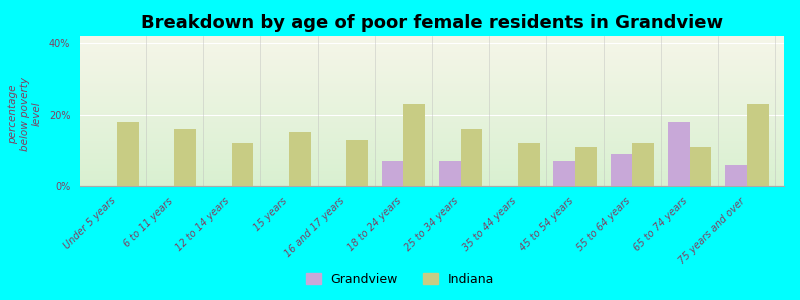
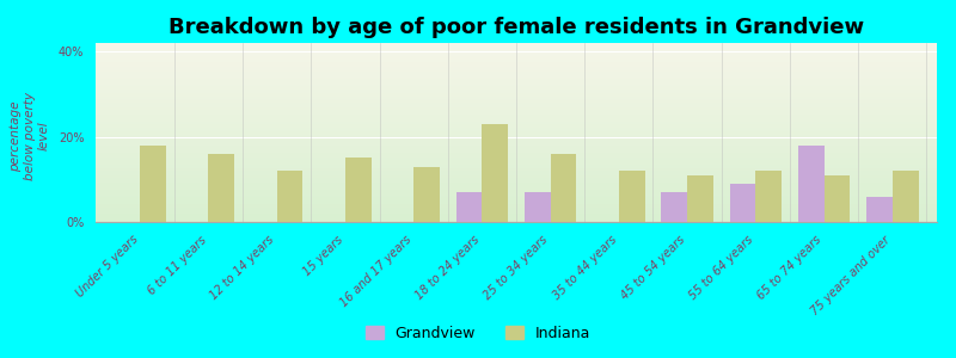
Indiana/75 years and over: 23% -> 12%
